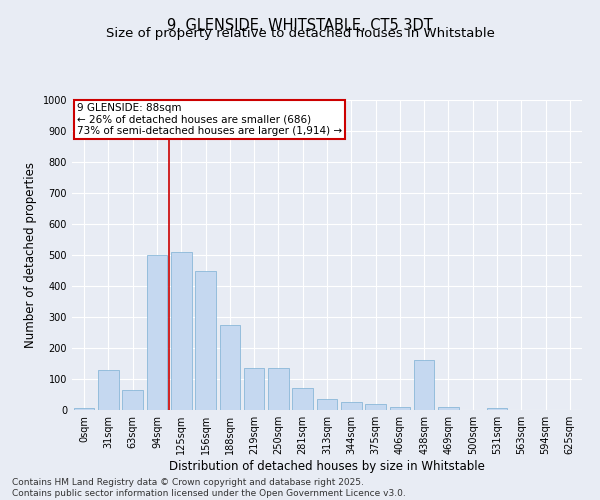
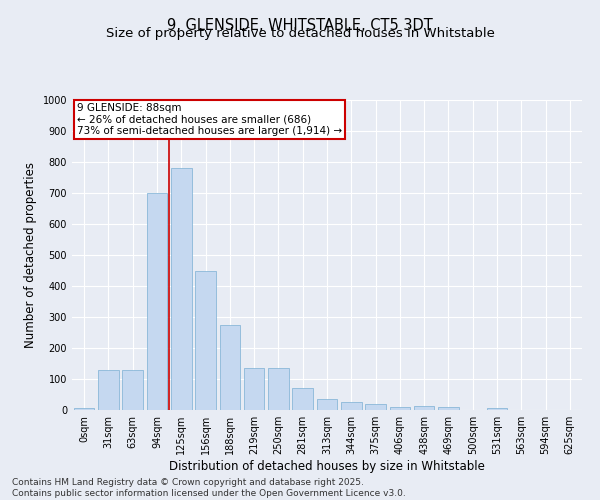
63sqm: 65 -> 130
94sqm: 500 -> 700
125sqm: 510 -> 780
438sqm: 160 -> 12
